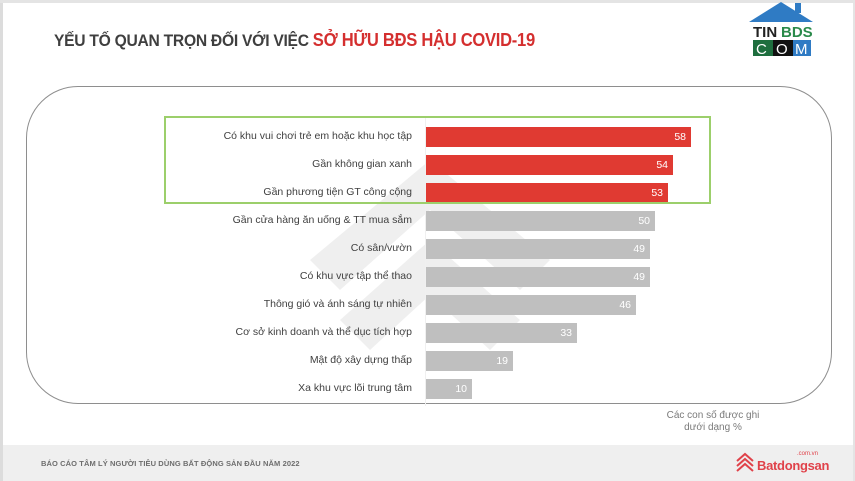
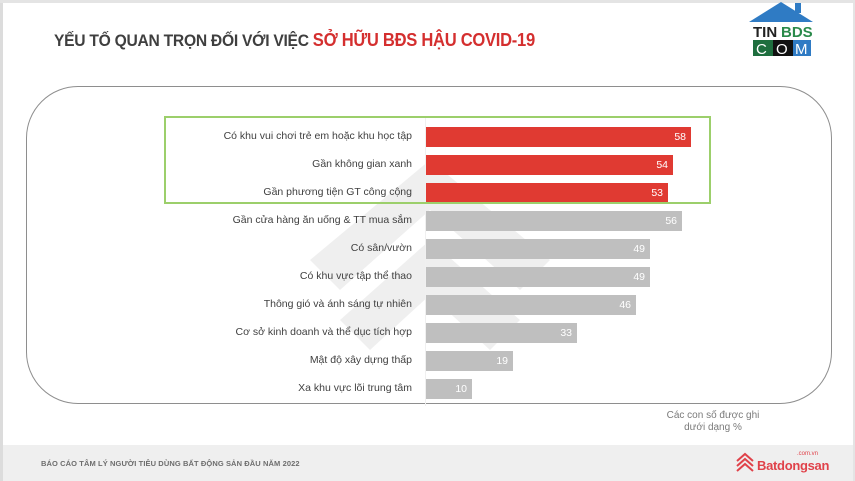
Gần cửa hàng ăn uống & TT mua sắm: 50 -> 56
